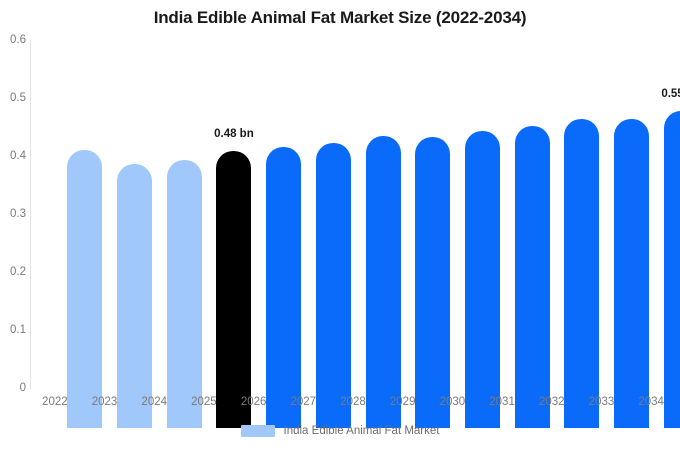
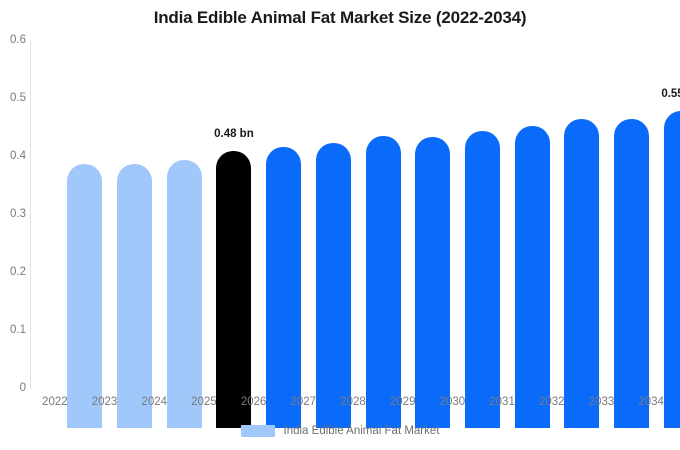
2022: 0.48 -> 0.46
